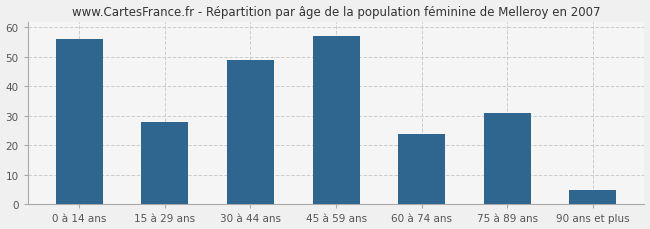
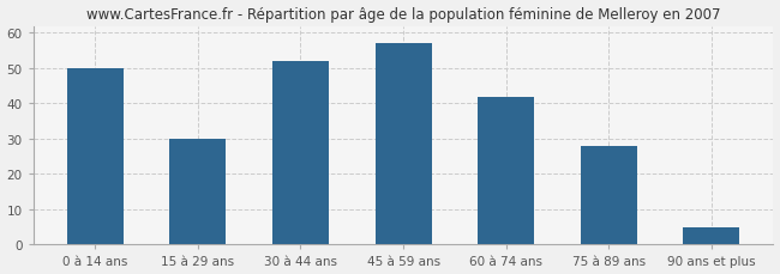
0 à 14 ans: 56 -> 50
15 à 29 ans: 28 -> 30
30 à 44 ans: 49 -> 52
60 à 74 ans: 24 -> 42
75 à 89 ans: 31 -> 28
